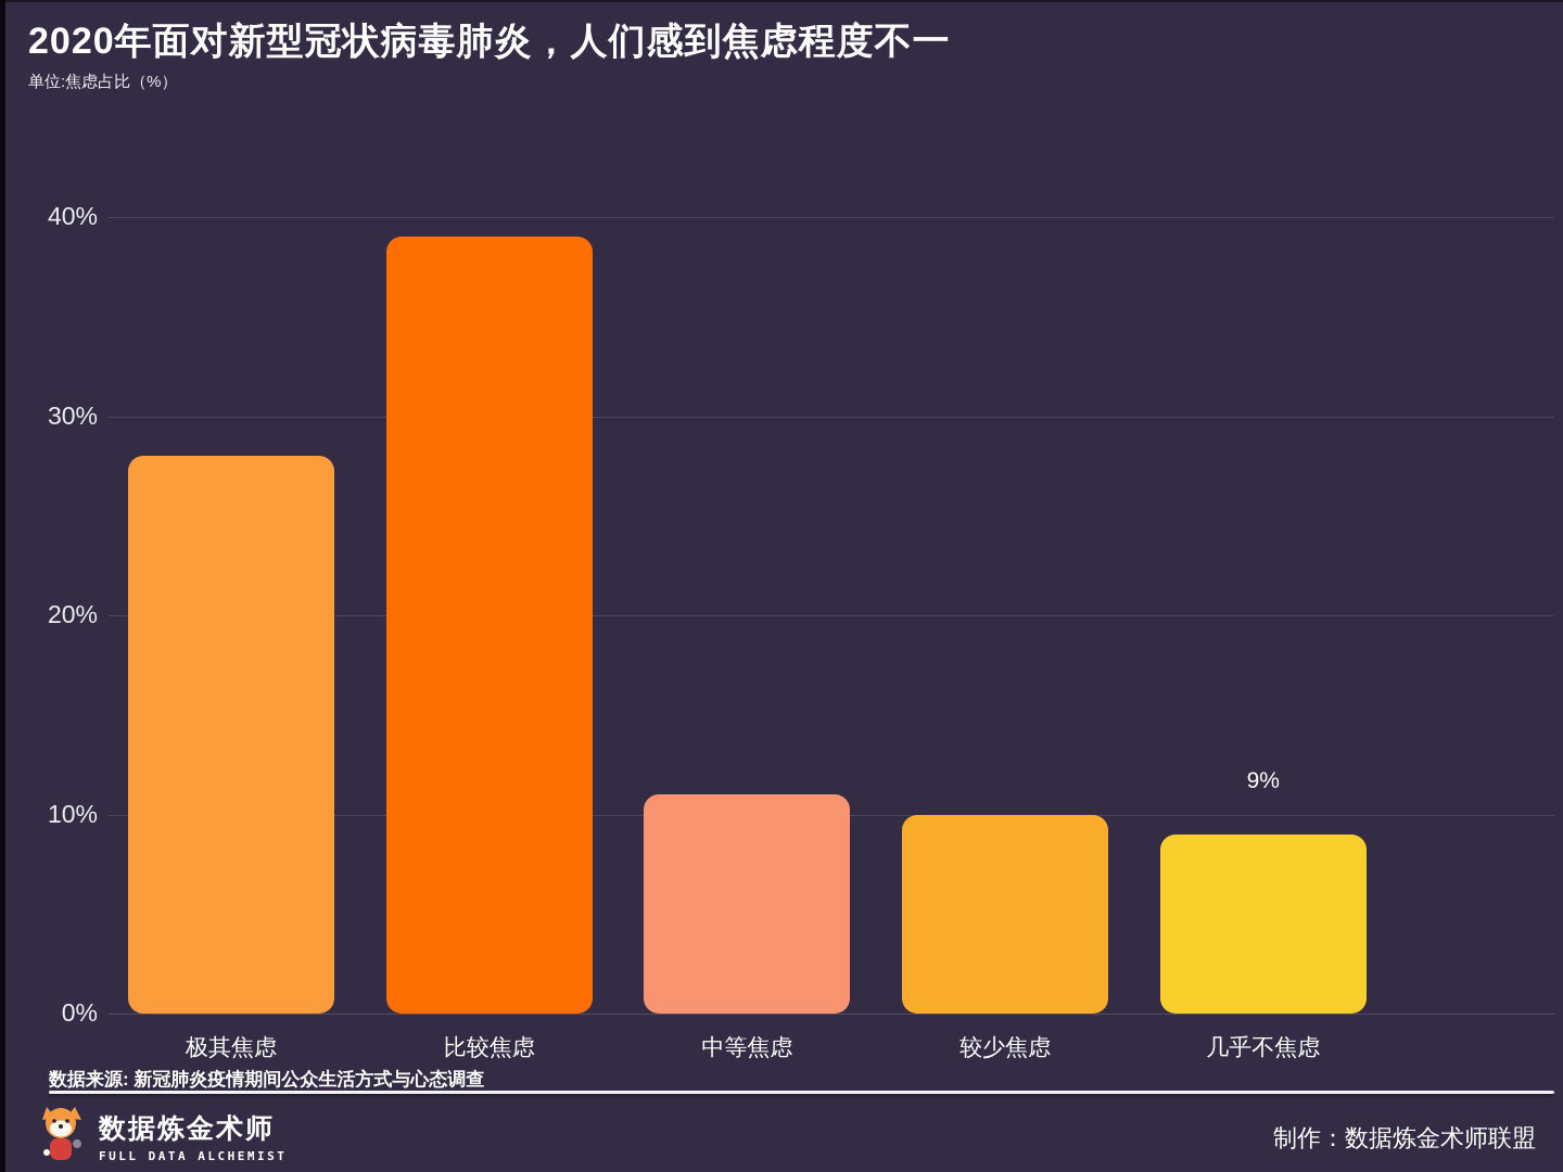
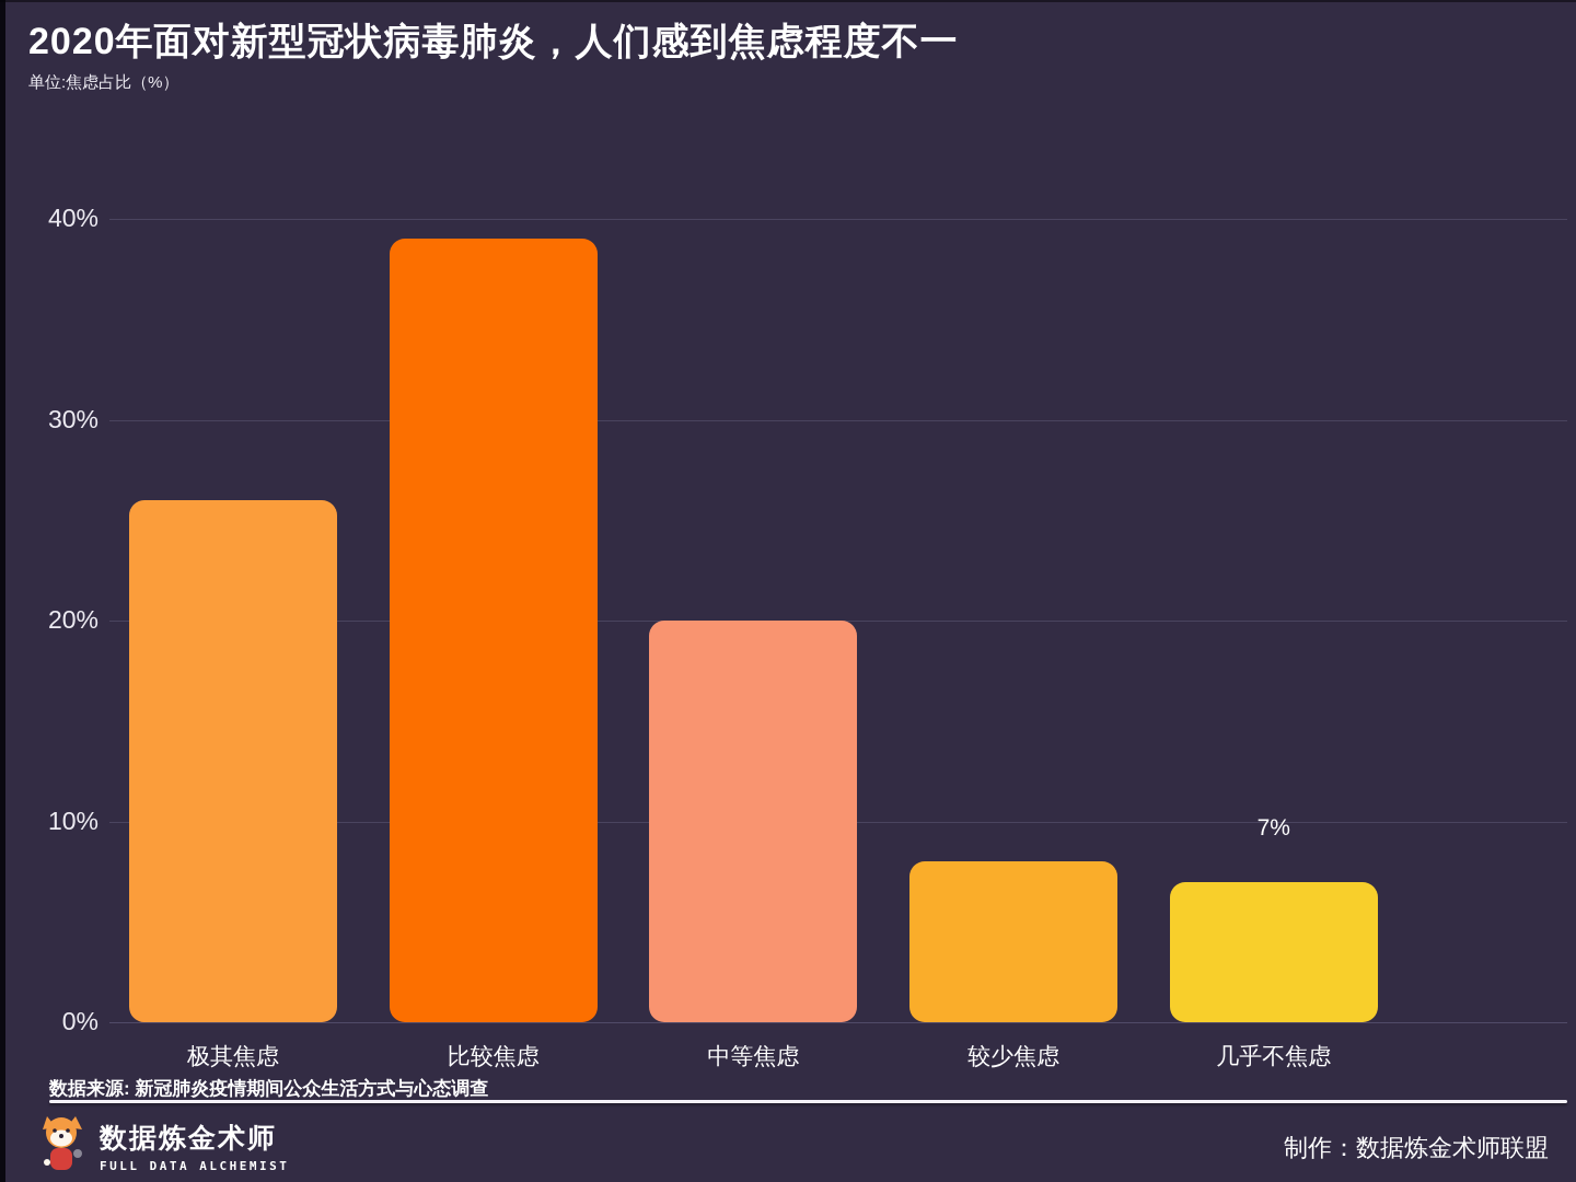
极其焦虑: 28% -> 26%
中等焦虑: 11% -> 20%
较少焦虑: 10% -> 8%
几乎不焦虑: 9% -> 7%
